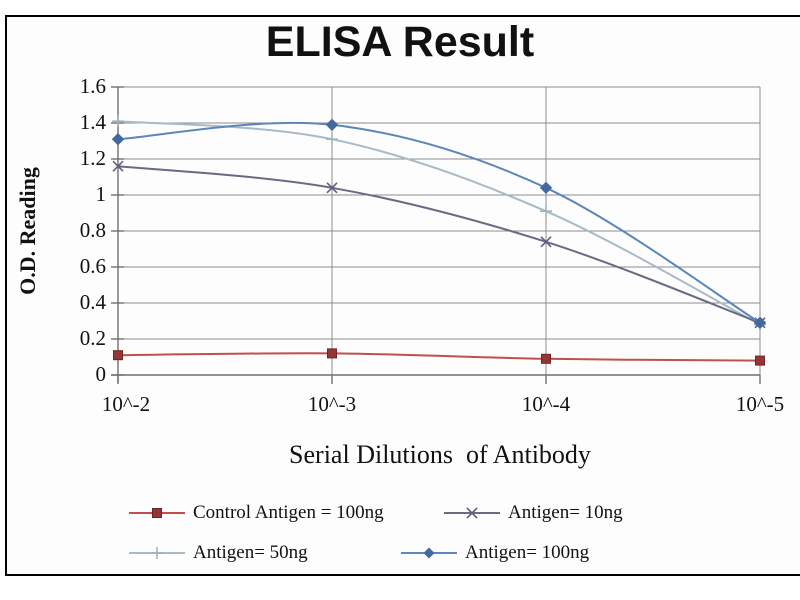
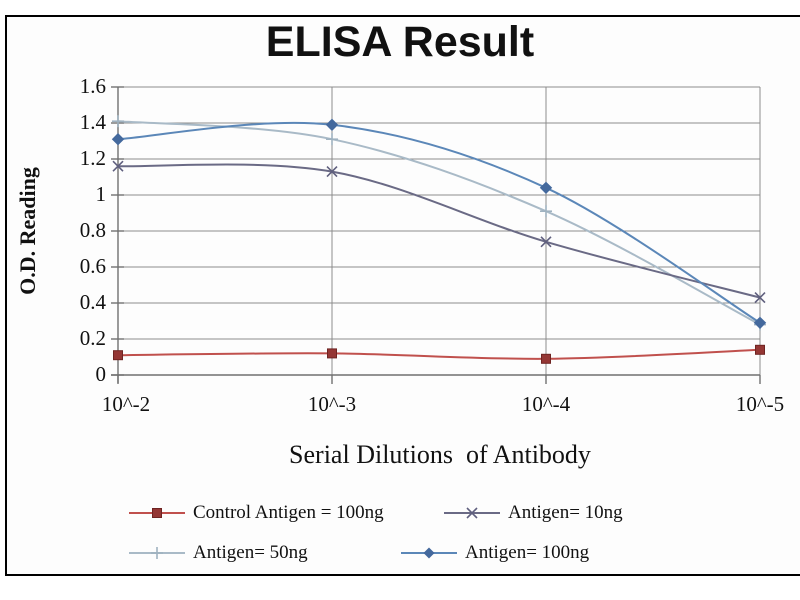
Antigen= 10ng/10^-3: 1.04 -> 1.13
Control Antigen = 100ng/10^-5: 0.08 -> 0.14
Antigen= 10ng/10^-5: 0.29 -> 0.43
